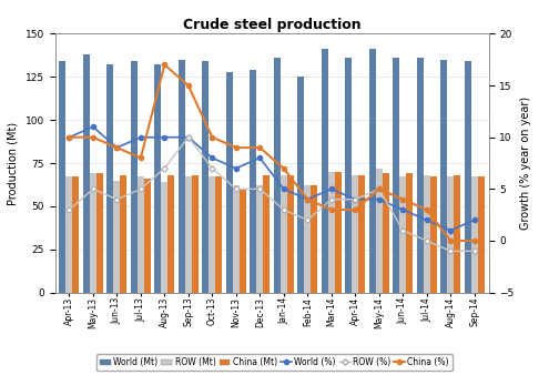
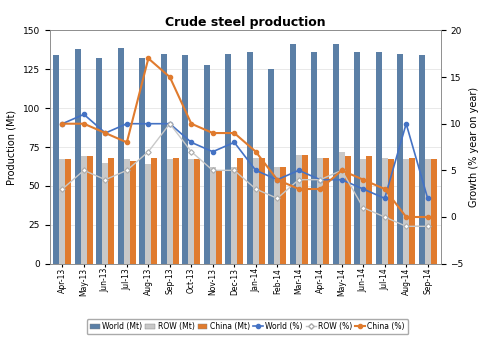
World (Mt)/Jul-13: 134 -> 139
World (Mt)/Dec-13: 129 -> 135
World (%)/Aug-14: 1 -> 10
